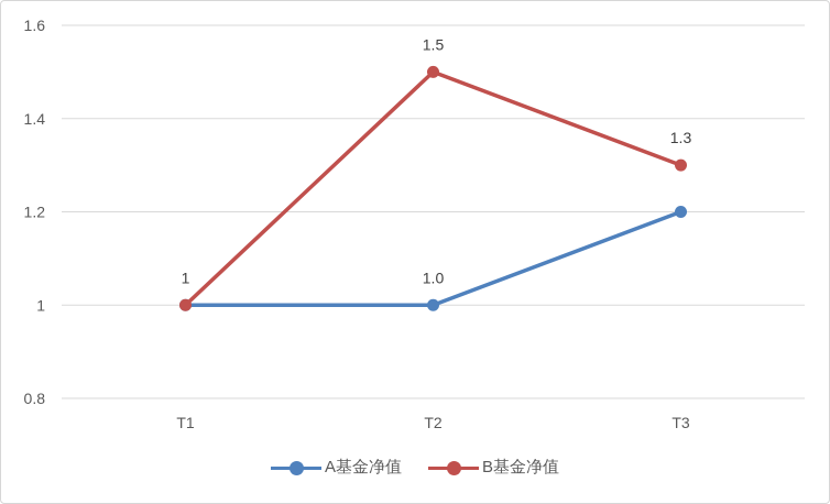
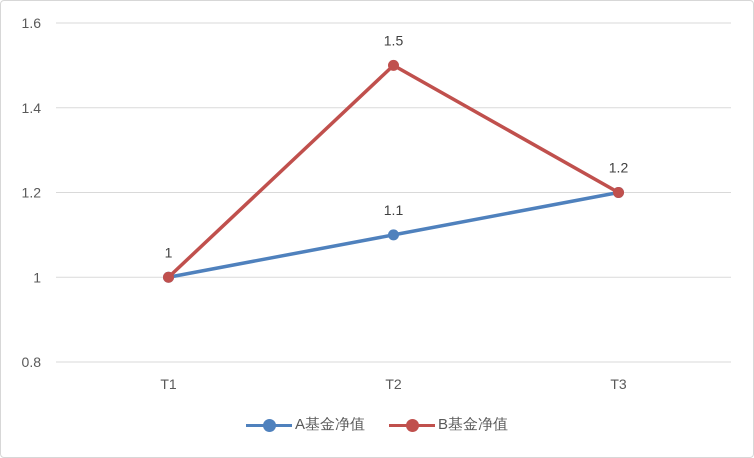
A基金净值/T2: 1.0 -> 1.1
B基金净值/T3: 1.3 -> 1.2
